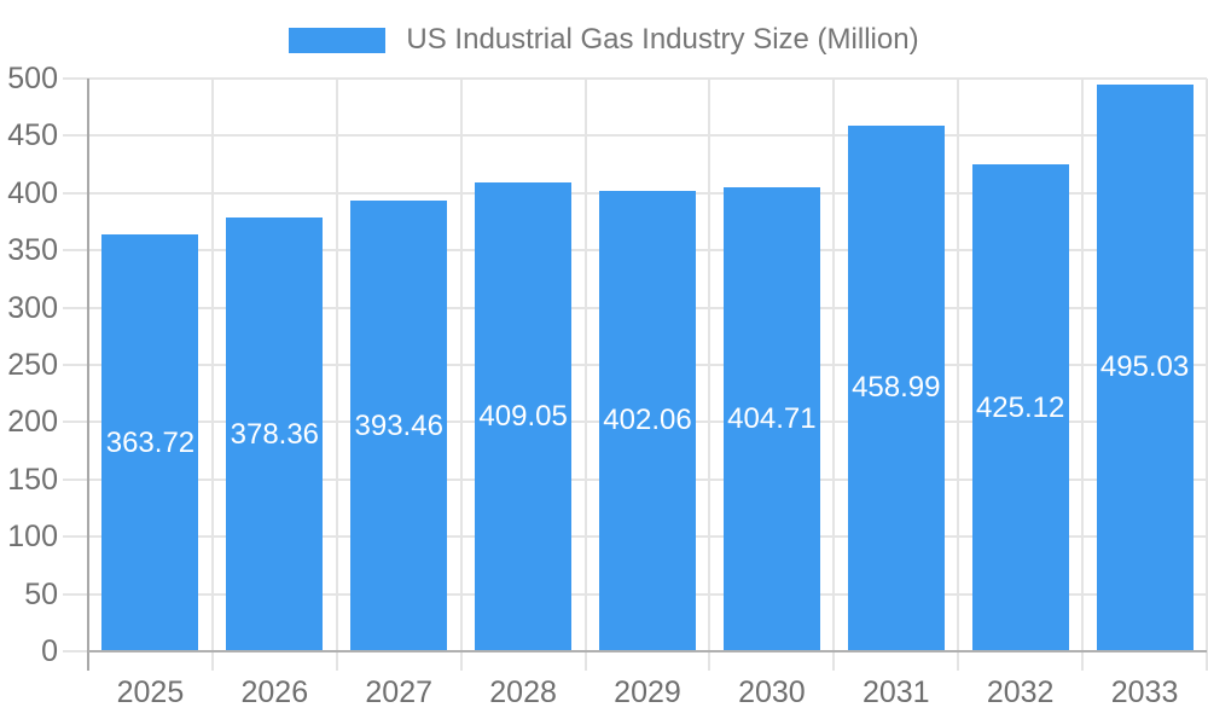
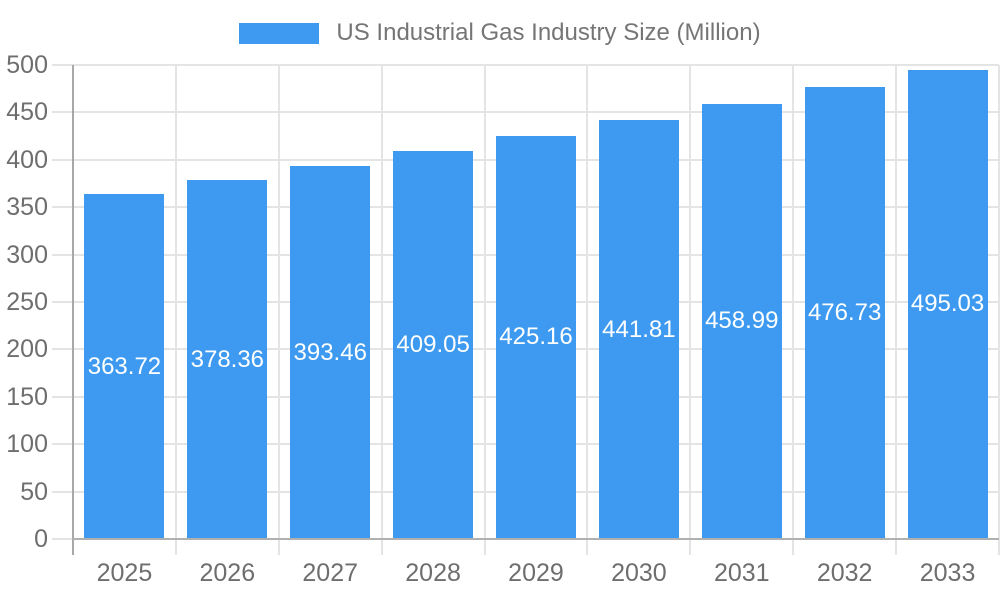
2029: 402.06 -> 425.16
2030: 404.71 -> 441.81
2032: 425.12 -> 476.73
